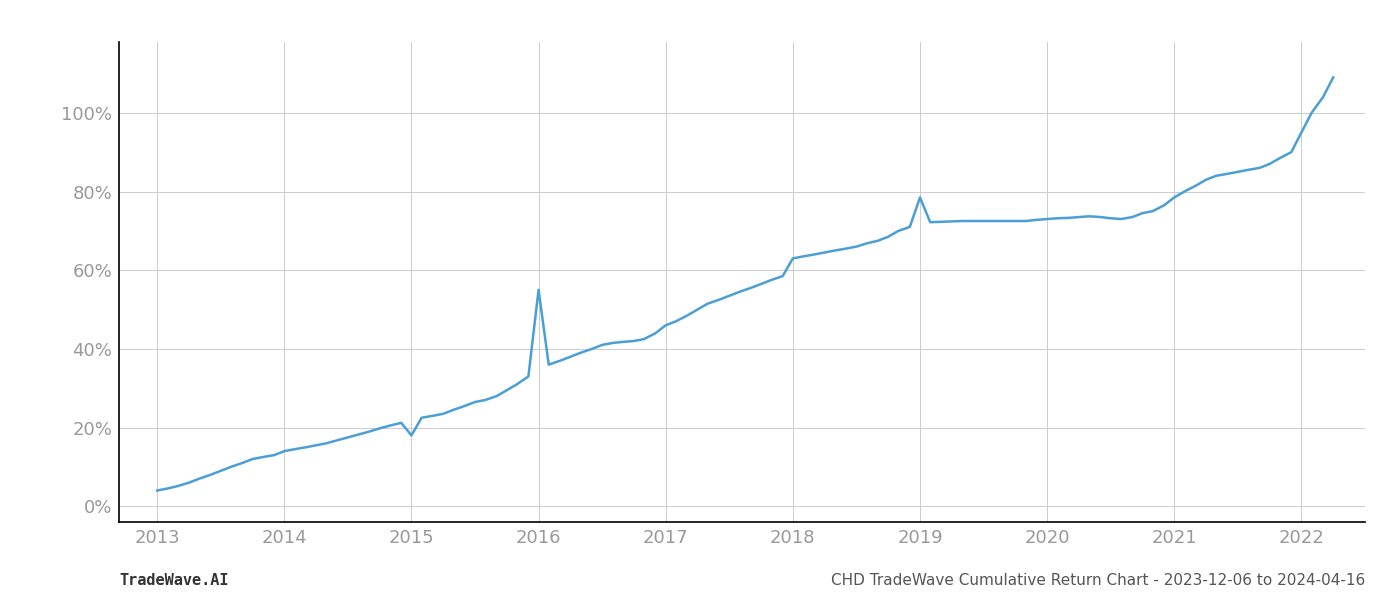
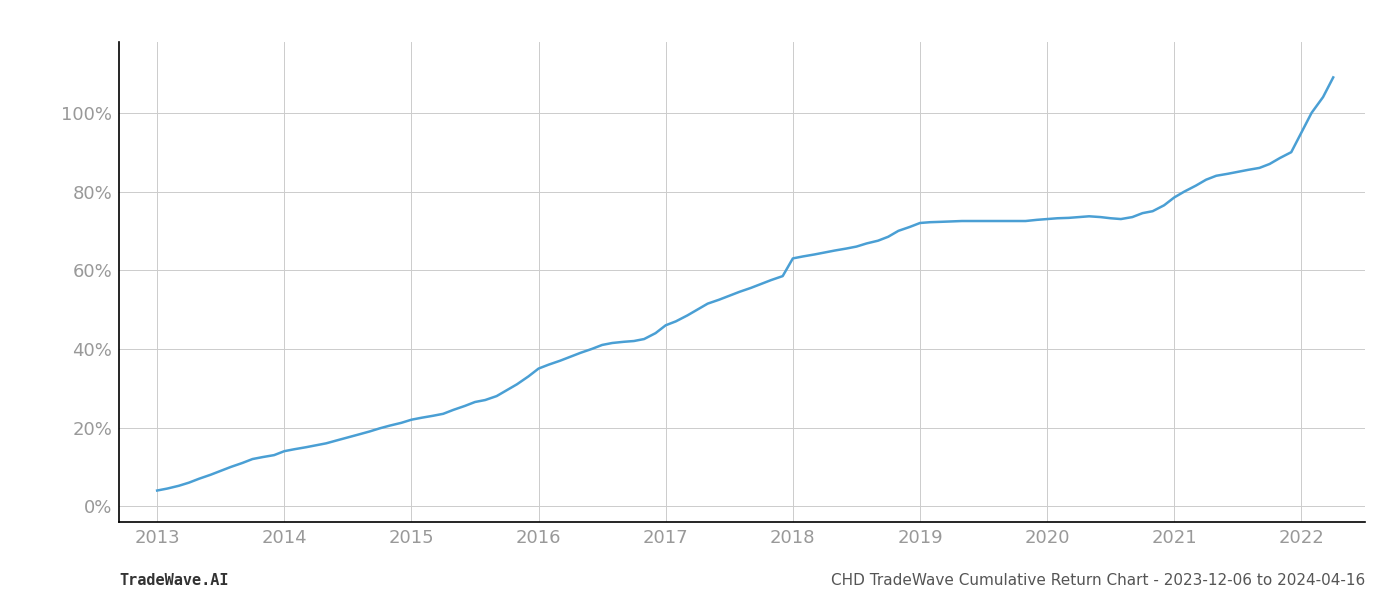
2015: 18.0% -> 22.0%
2016: 55.0% -> 35.0%
2019: 78.5% -> 72.0%
